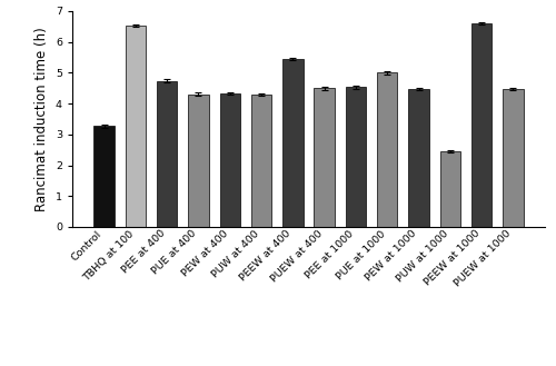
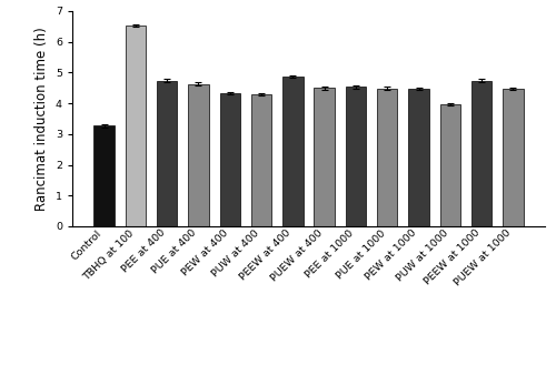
PUE at 400: 4.30 -> 4.63
PEEW at 400: 5.45 -> 4.87
PUE at 1000: 5.00 -> 4.48
PUW at 1000: 2.45 -> 3.98
PEEW at 1000: 6.60 -> 4.73
